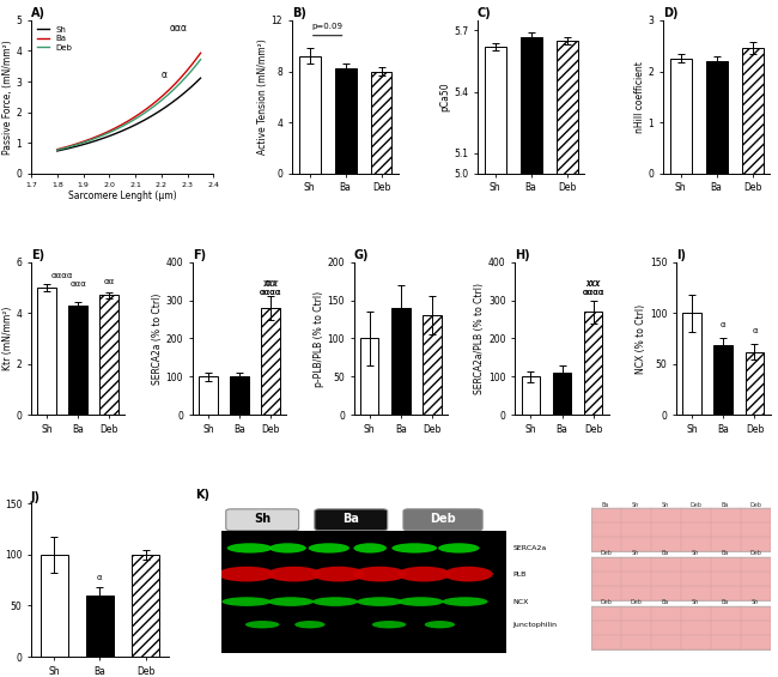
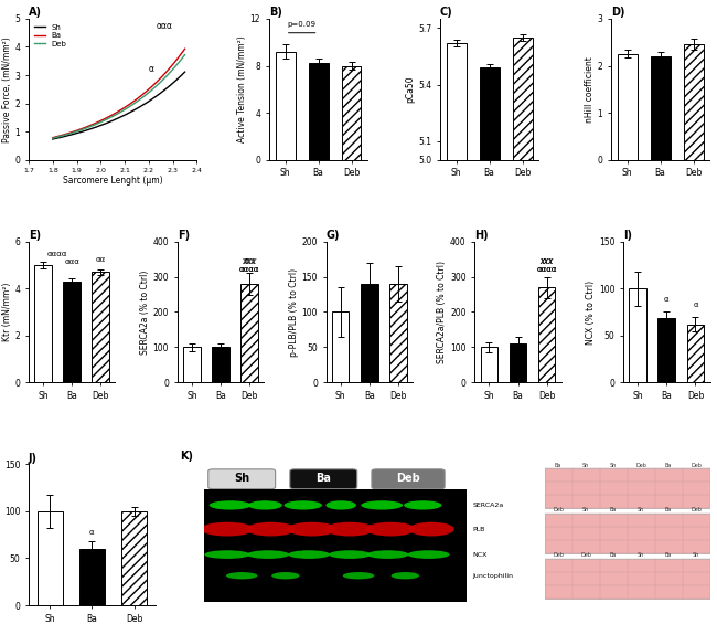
C)/Ba: 5.67 -> 5.49
G)/Deb: 130 -> 140
